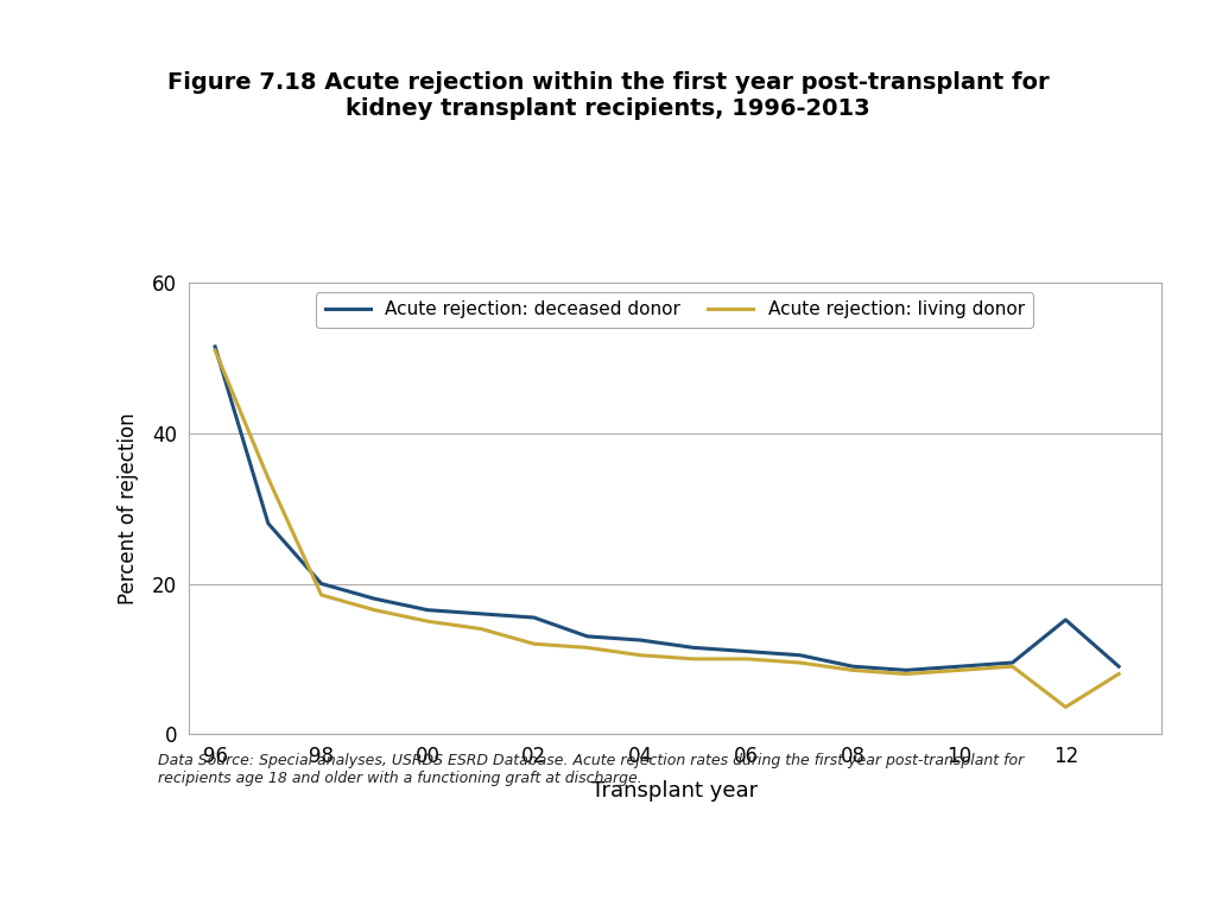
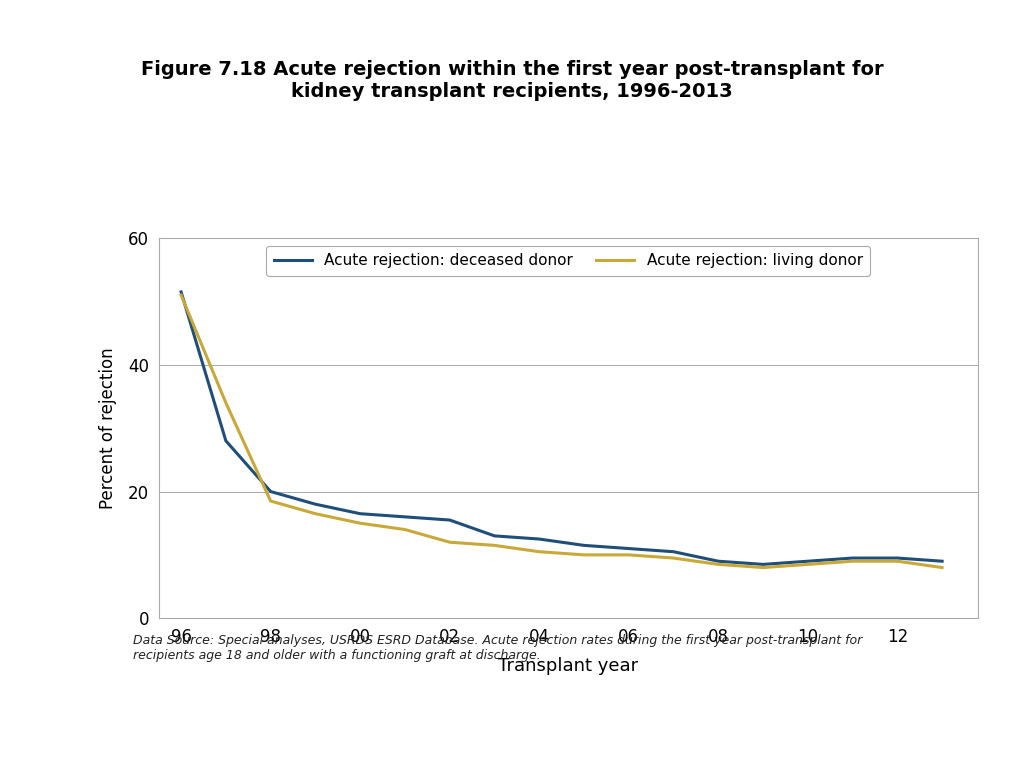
Acute rejection: deceased donor/12: 15.2 -> 9.5
Acute rejection: living donor/12: 3.6 -> 9.0
